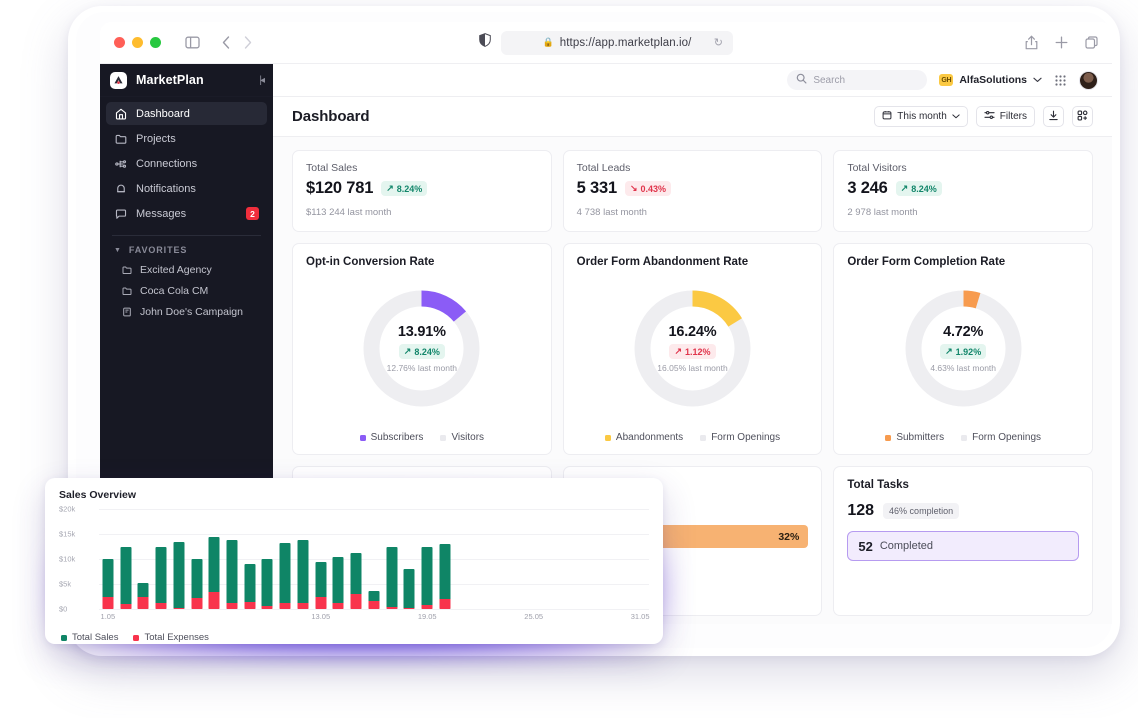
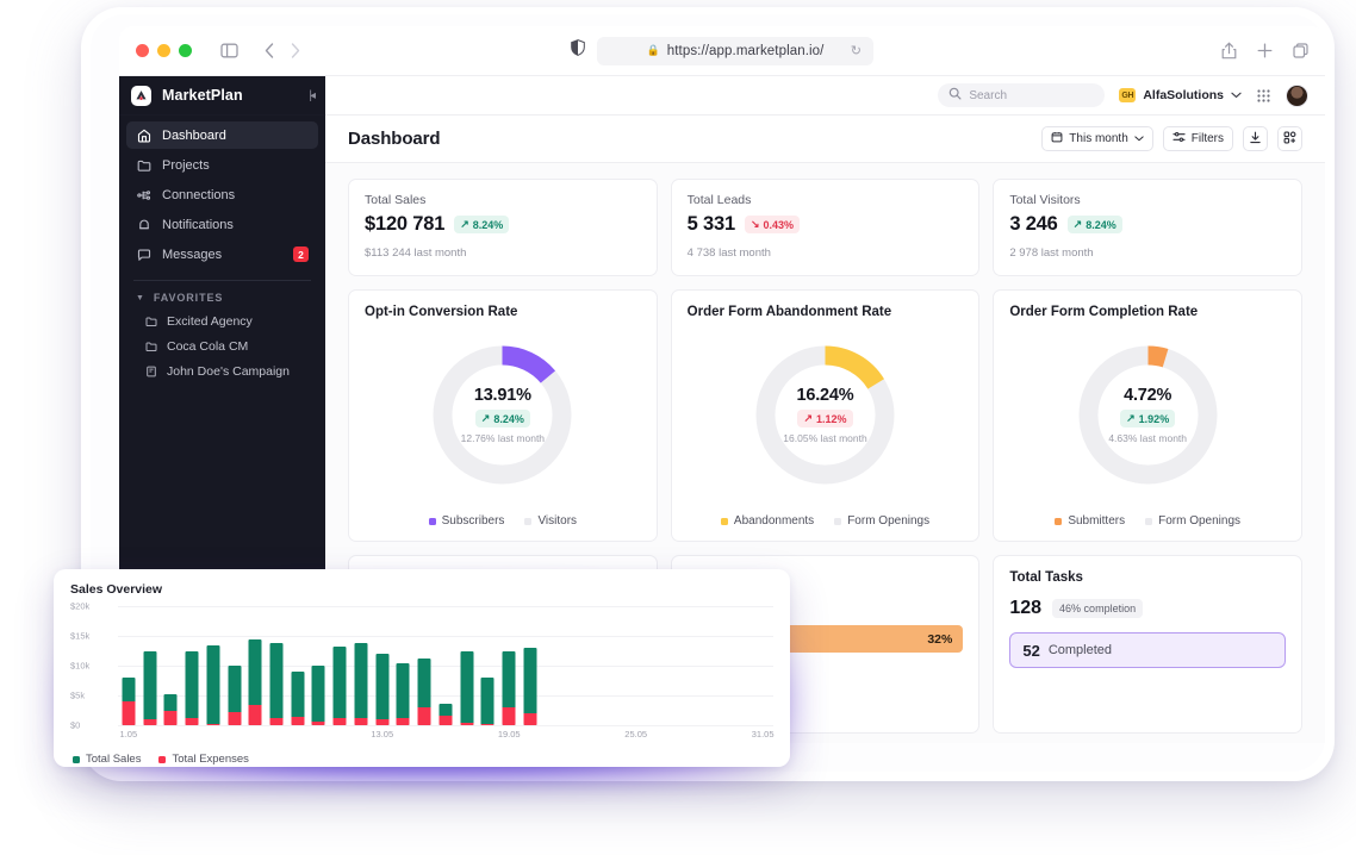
Total Sales/1.05: $10k -> $8k
Total Expenses/1.05: $2k -> $4k
Total Sales/13.05: $9k -> $12k
Total Expenses/13.05: $2k -> $1k
Total Expenses/19.05: $1k -> $3k
